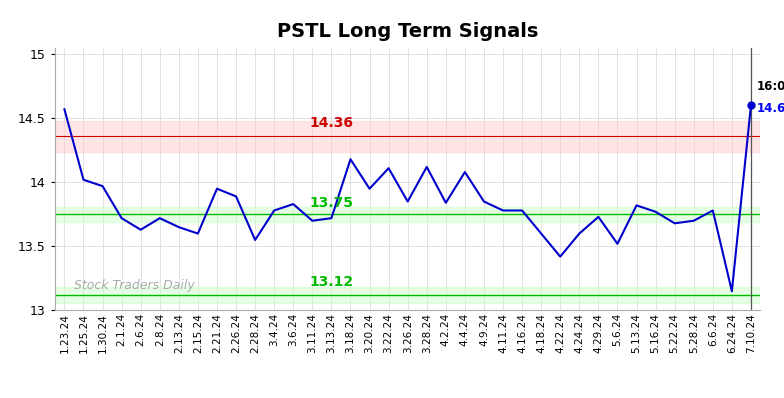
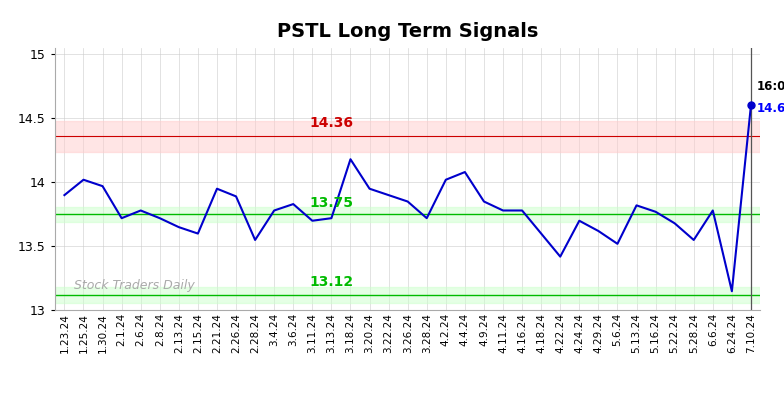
1.23.24: 14.57 -> 13.90
2.6.24: 13.63 -> 13.78
3.22.24: 14.11 -> 13.90
3.28.24: 14.12 -> 13.72
4.2.24: 13.84 -> 14.02
4.24.24: 13.60 -> 13.70
4.29.24: 13.73 -> 13.62
5.28.24: 13.70 -> 13.55
